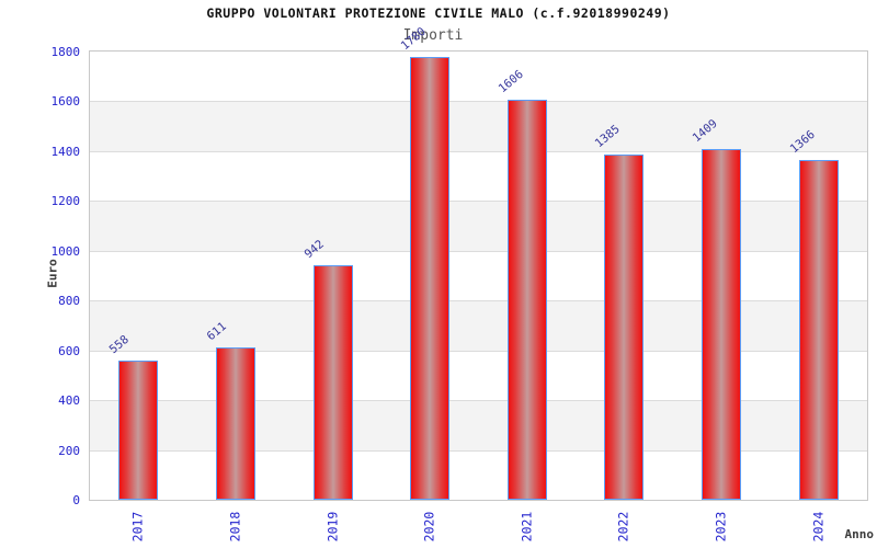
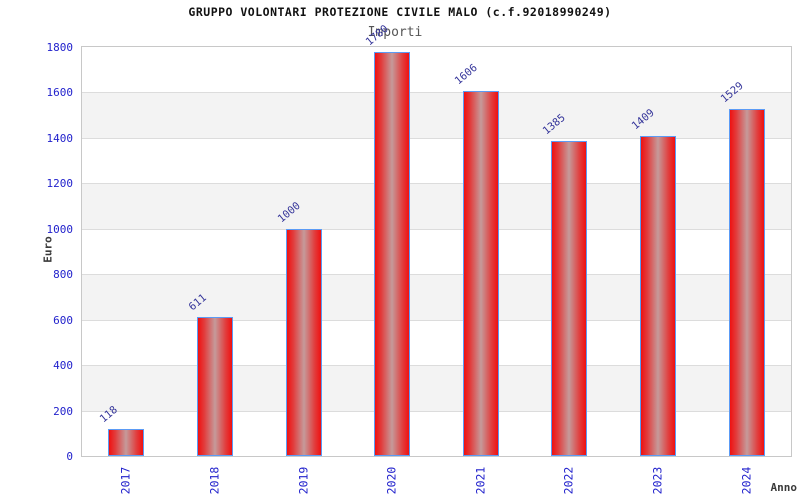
2017: 558 -> 118
2019: 942 -> 1000
2024: 1366 -> 1529
